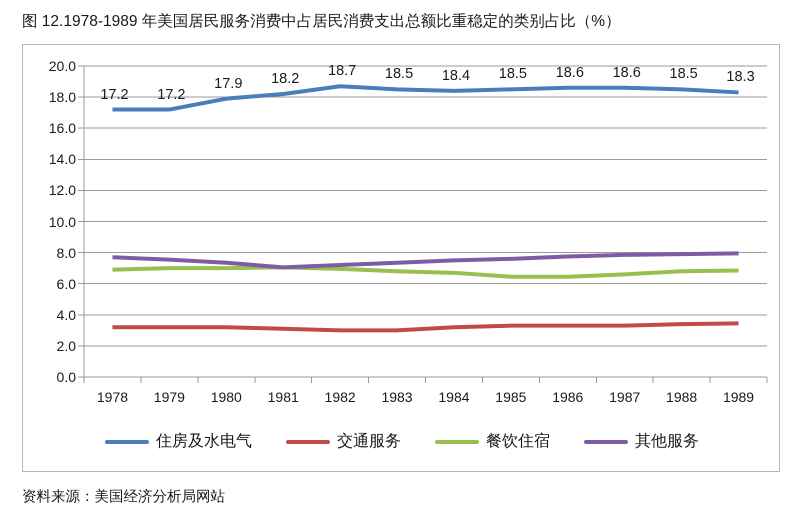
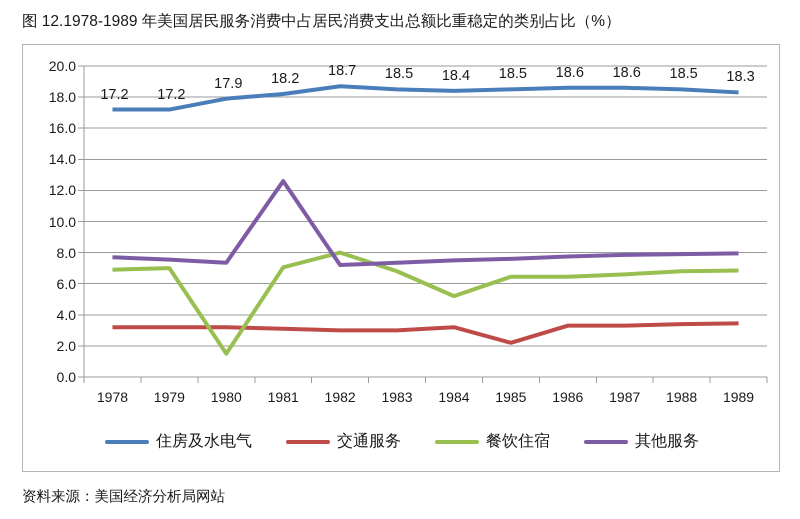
餐饮住宿/1980: 7.0 -> 1.5
其他服务/1981: 7.0 -> 12.6
餐饮住宿/1982: 7.0 -> 8.0
餐饮住宿/1984: 6.7 -> 5.2
交通服务/1985: 3.3 -> 2.2
